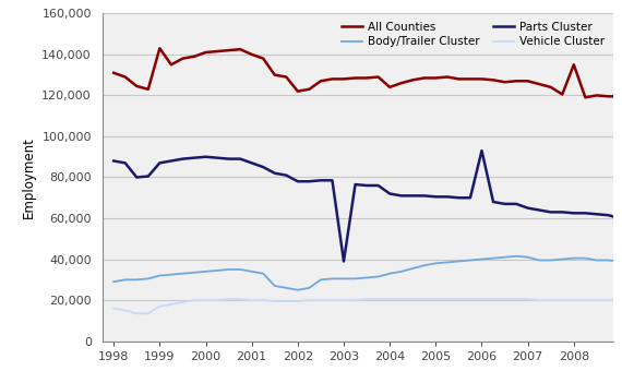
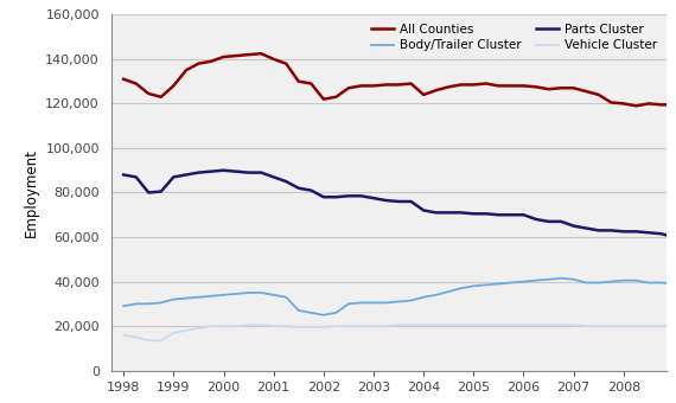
All Counties/1999: 143,000 -> 128,000
Parts Cluster/2003: 39,000 -> 78,000
Parts Cluster/2006: 93,000 -> 70,000
All Counties/2008: 135,000 -> 120,000
